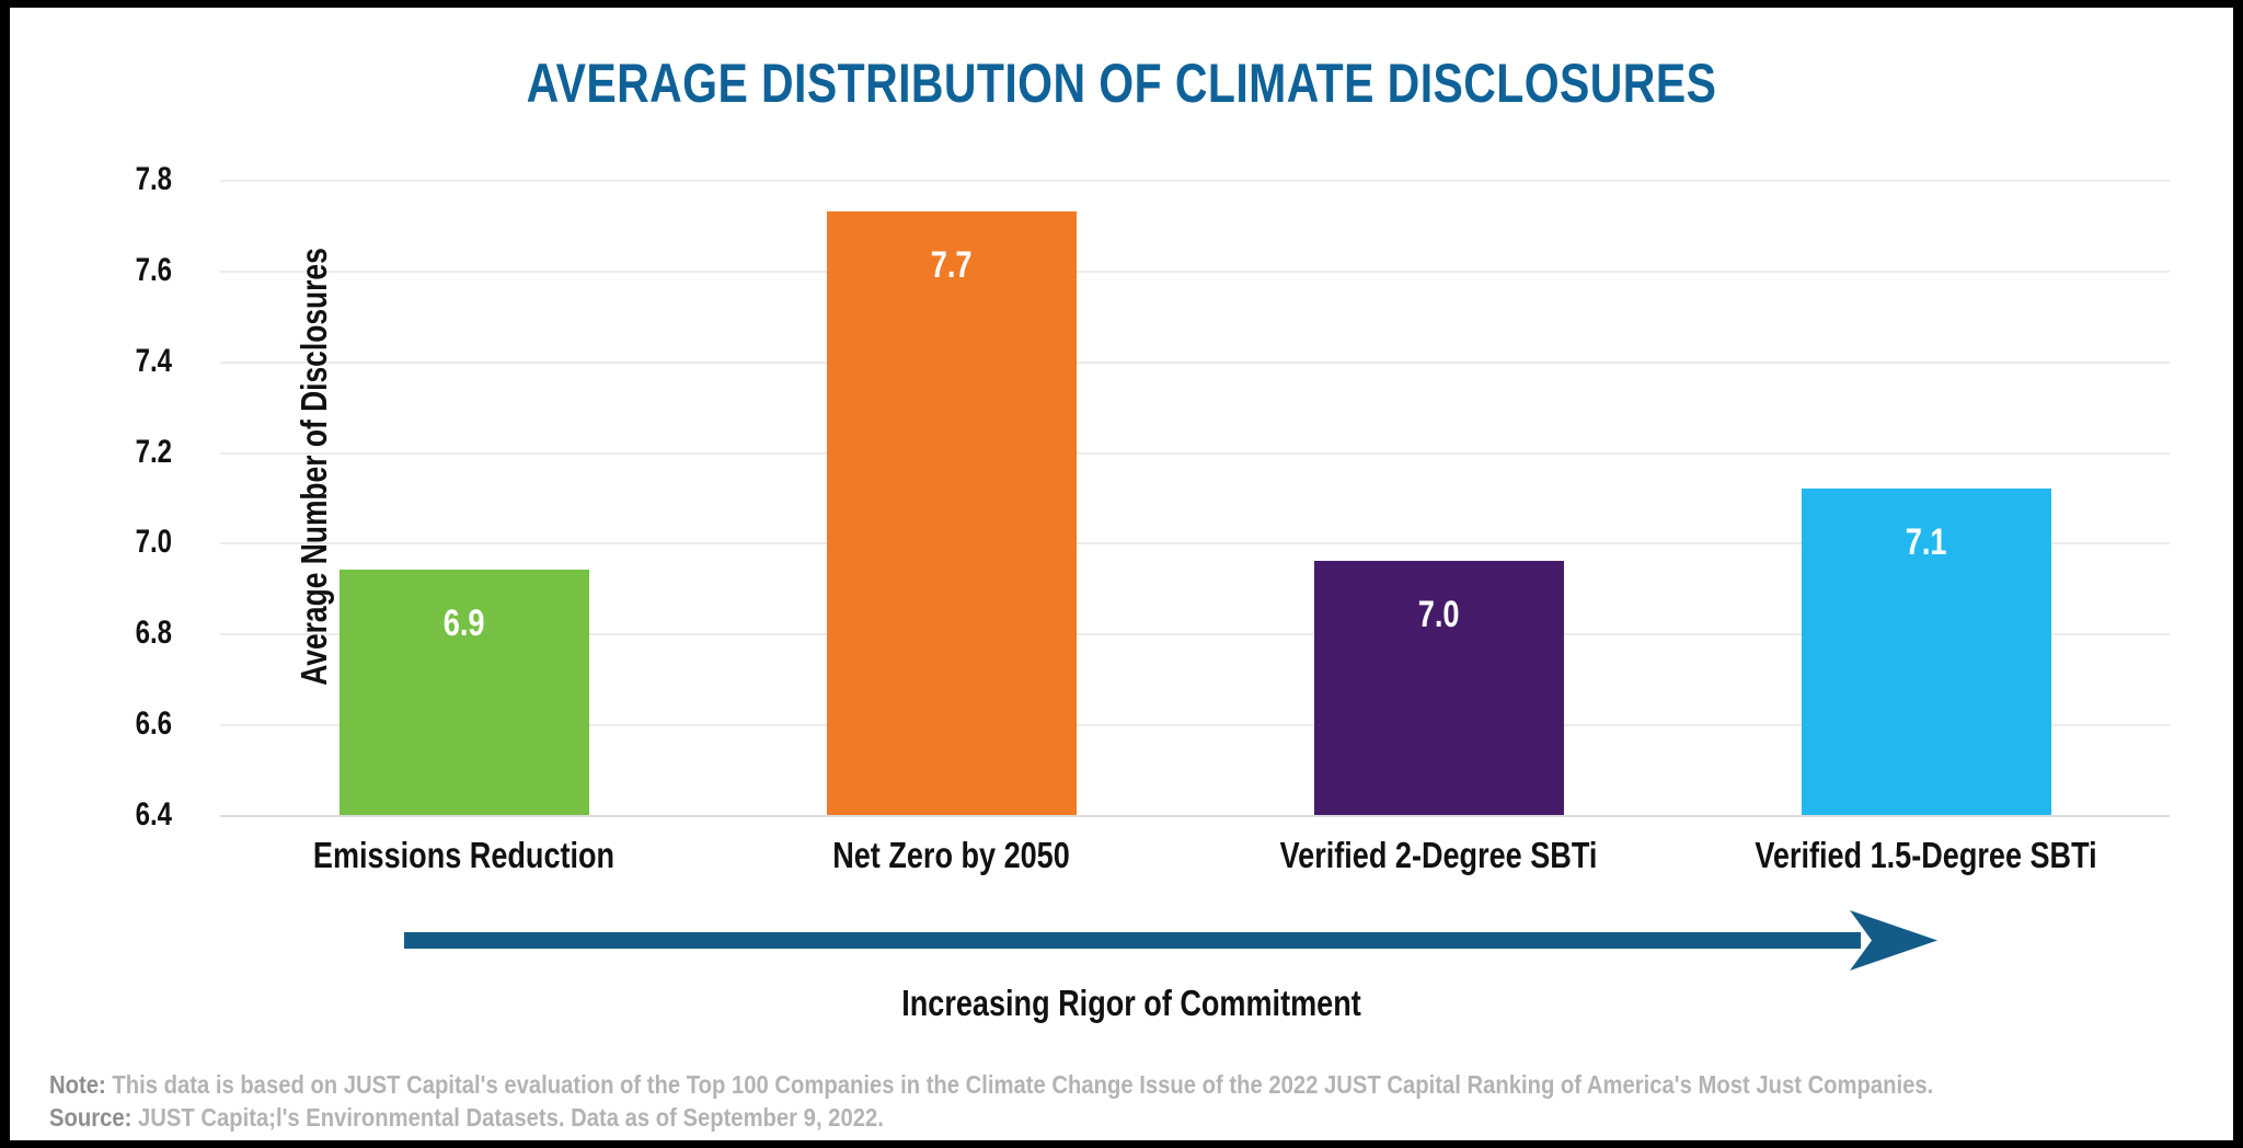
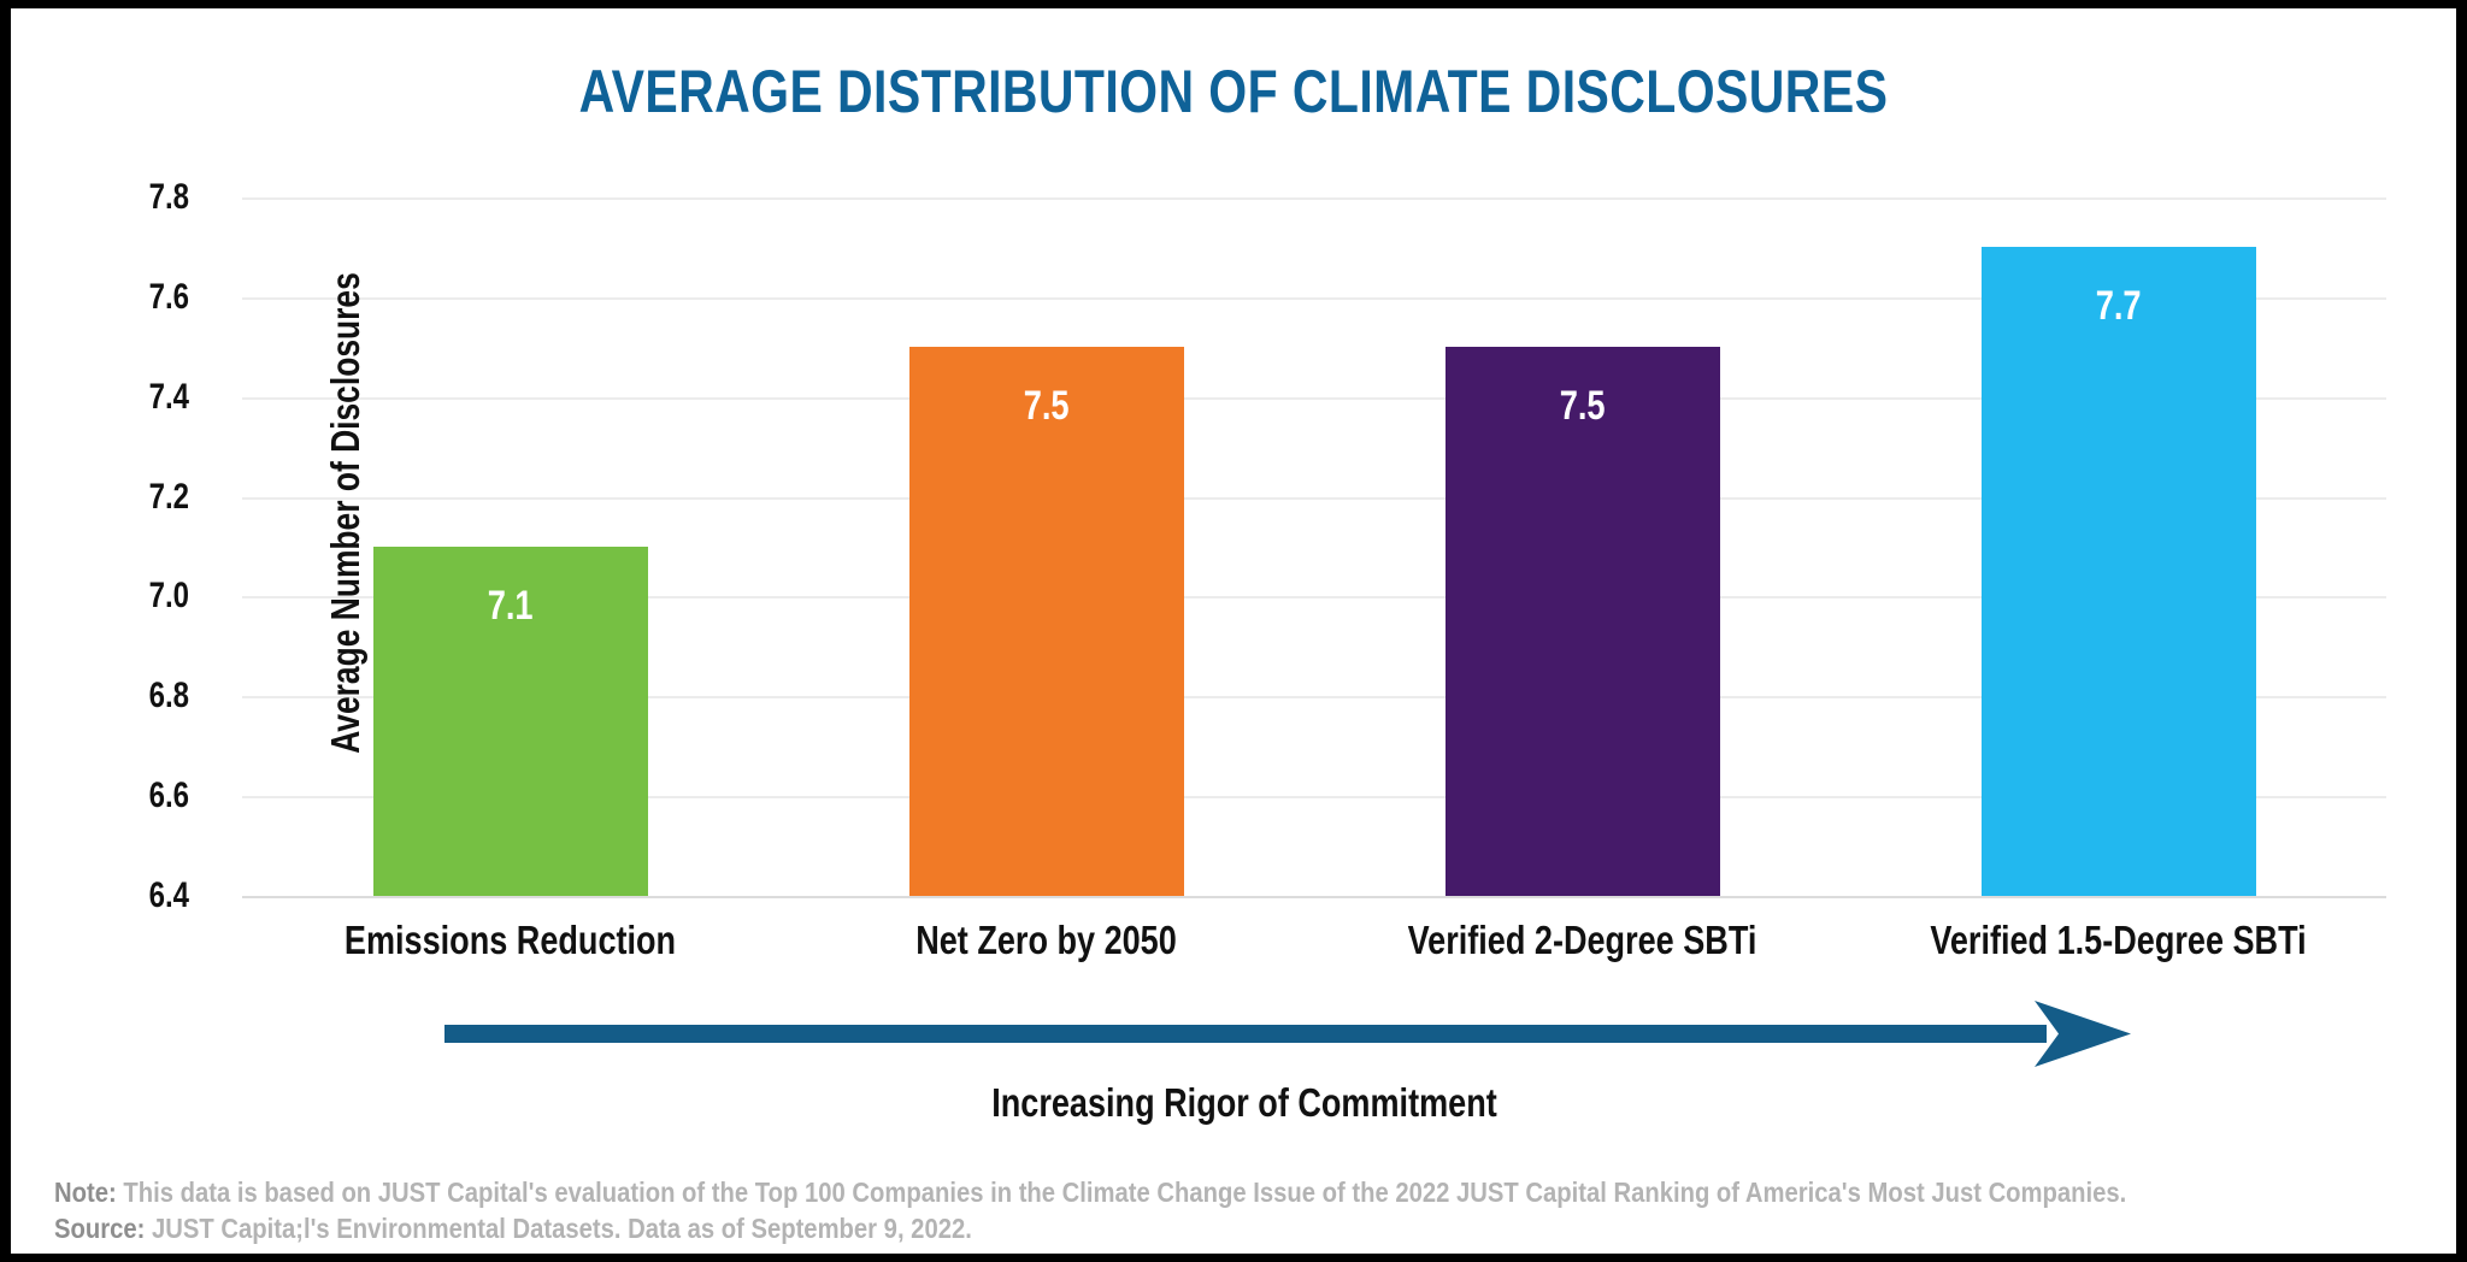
Emissions Reduction: 6.9 -> 7.1
Net Zero by 2050: 7.7 -> 7.5
Verified 2-Degree SBTi: 7.0 -> 7.5
Verified 1.5-Degree SBTi: 7.1 -> 7.7
